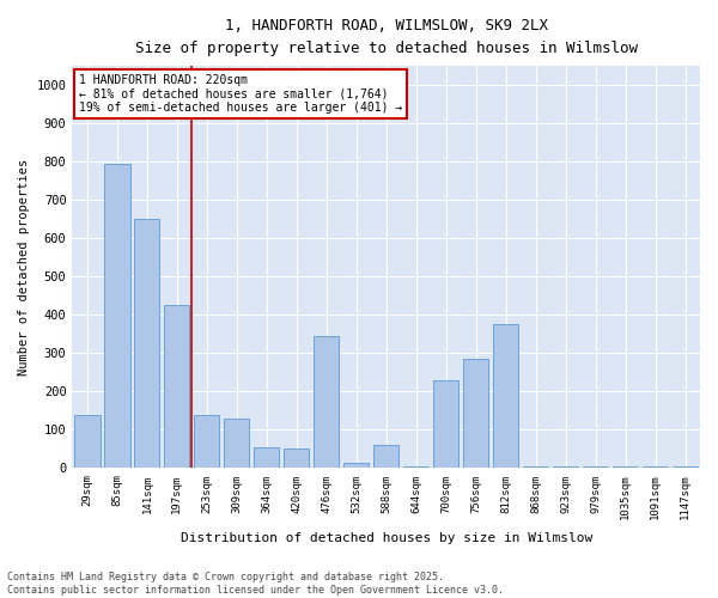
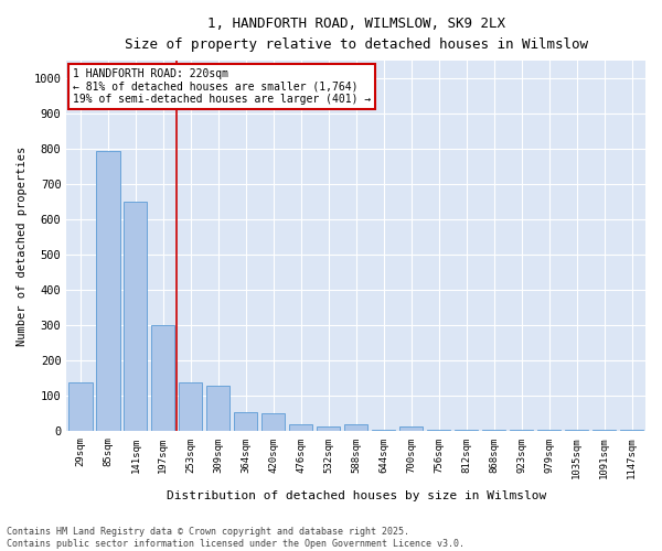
197sqm: 425 -> 300
476sqm: 345 -> 20
588sqm: 60 -> 20
700sqm: 230 -> 15
756sqm: 285 -> 5
812sqm: 375 -> 5
